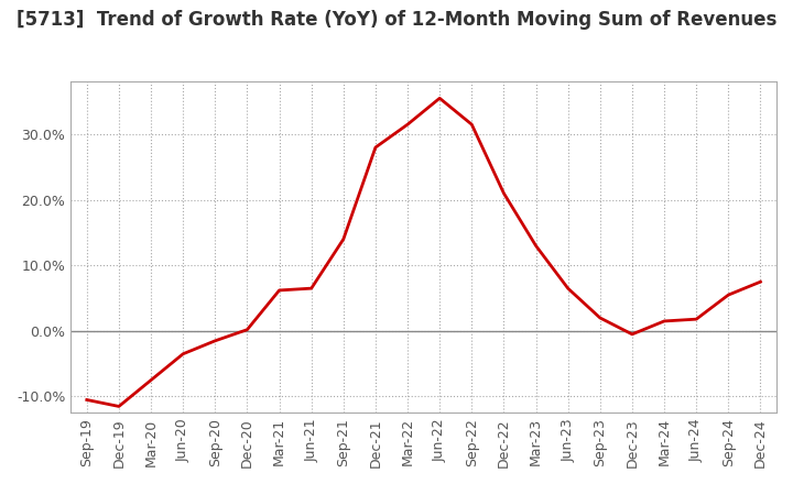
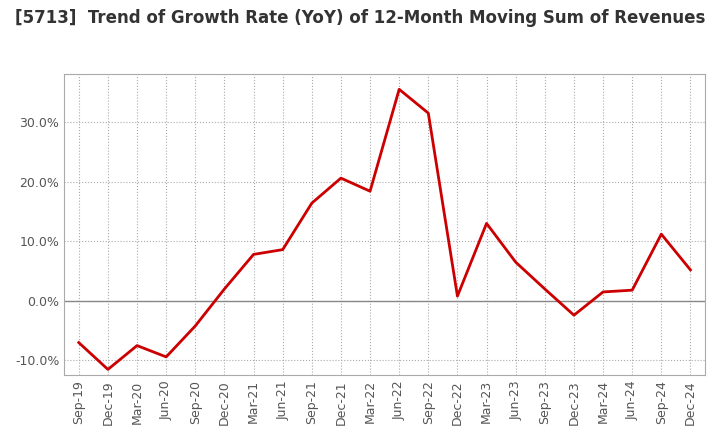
Sep-19: -10.5% -> -7.0%
Jun-20: -3.5% -> -9.4%
Sep-20: -1.5% -> -4.2%
Dec-20: 0.2% -> 2.0%
Mar-21: 6.2% -> 7.8%
Jun-21: 6.5% -> 8.6%
Sep-21: 14.0% -> 16.4%
Dec-21: 28.0% -> 20.6%
Mar-22: 31.5% -> 18.4%
Dec-22: 21.0% -> 0.8%
Dec-23: -0.5% -> -2.4%
Sep-24: 5.5% -> 11.2%
Dec-24: 7.5% -> 5.2%
